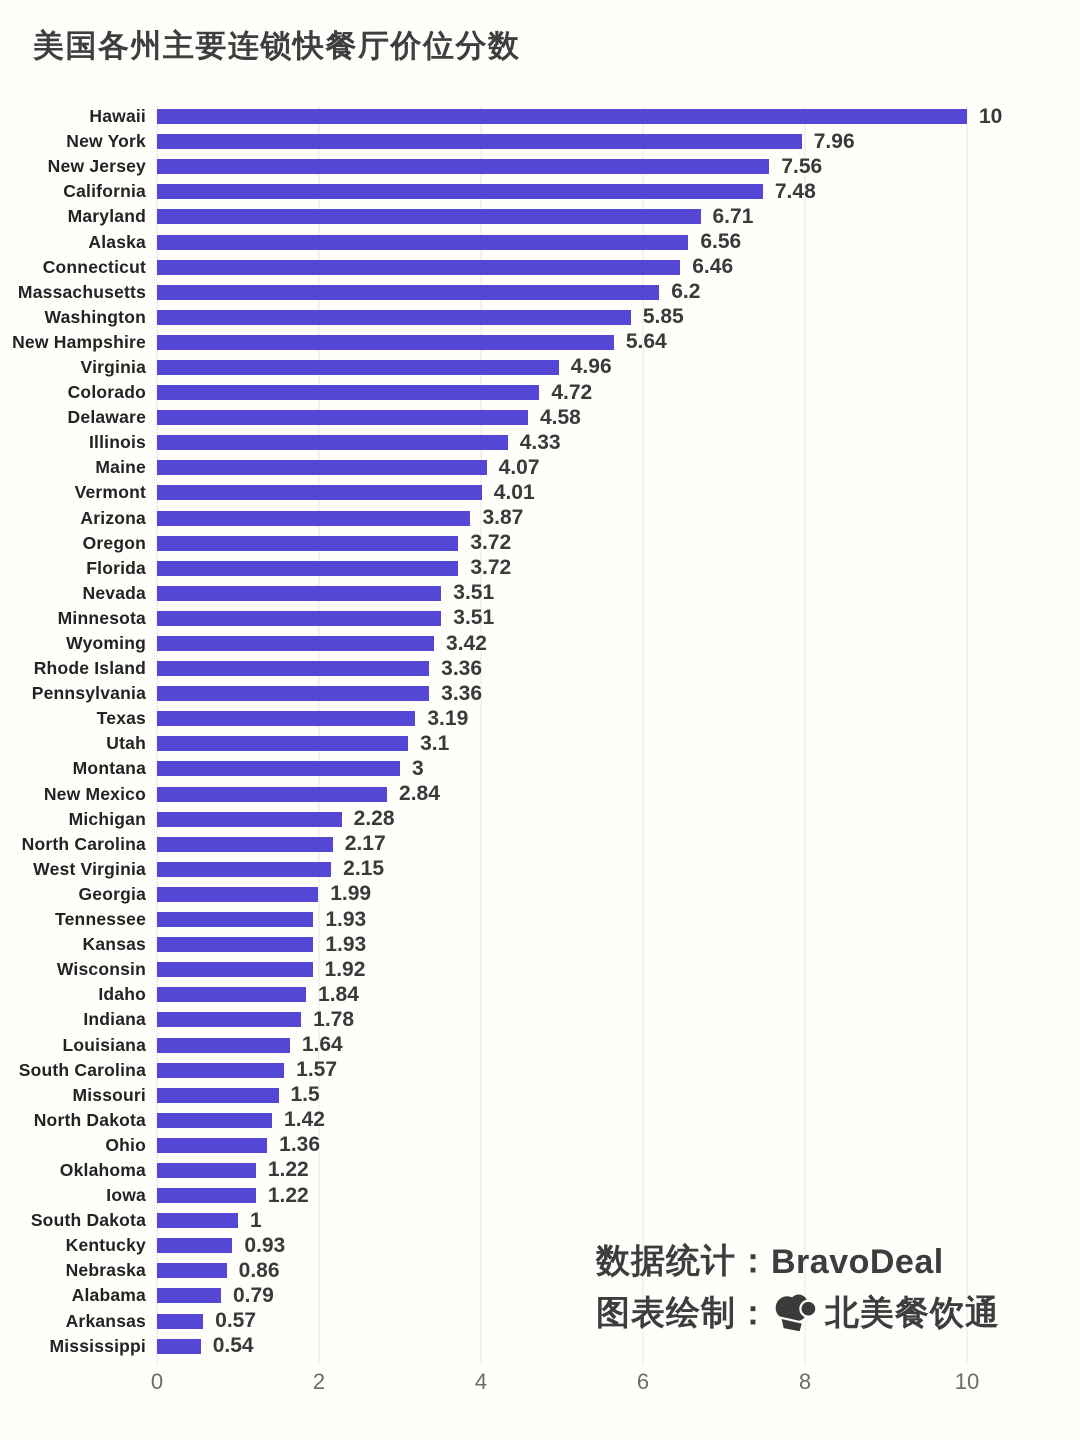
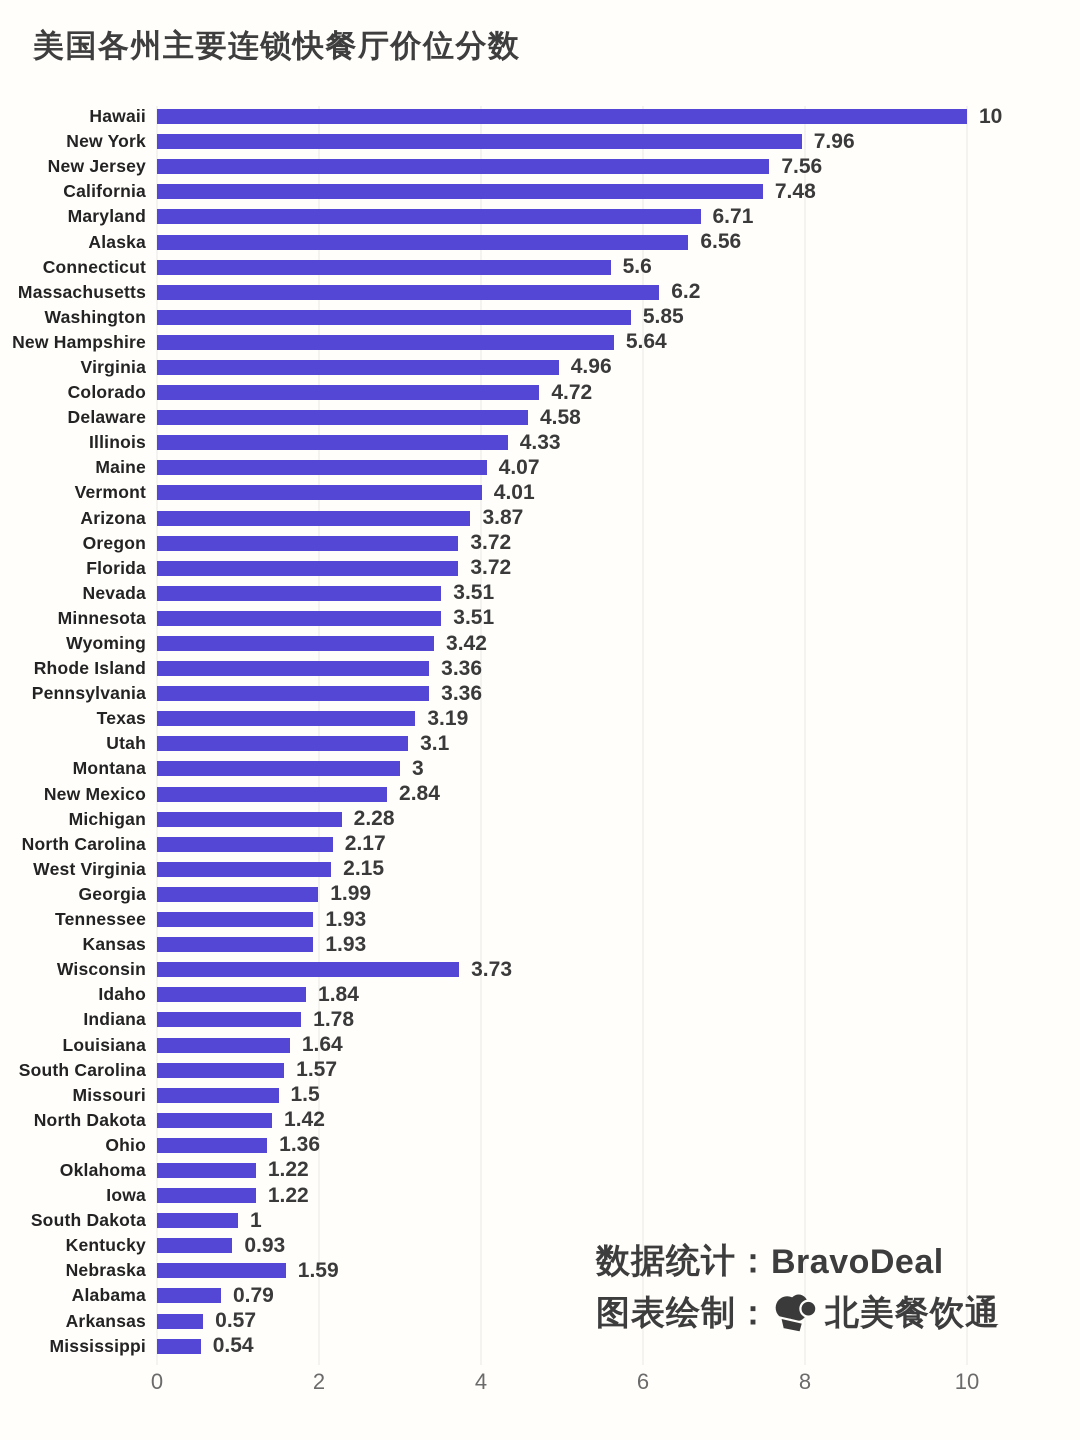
Connecticut: 6.46 -> 5.6
Wisconsin: 1.92 -> 3.73
Nebraska: 0.86 -> 1.59
